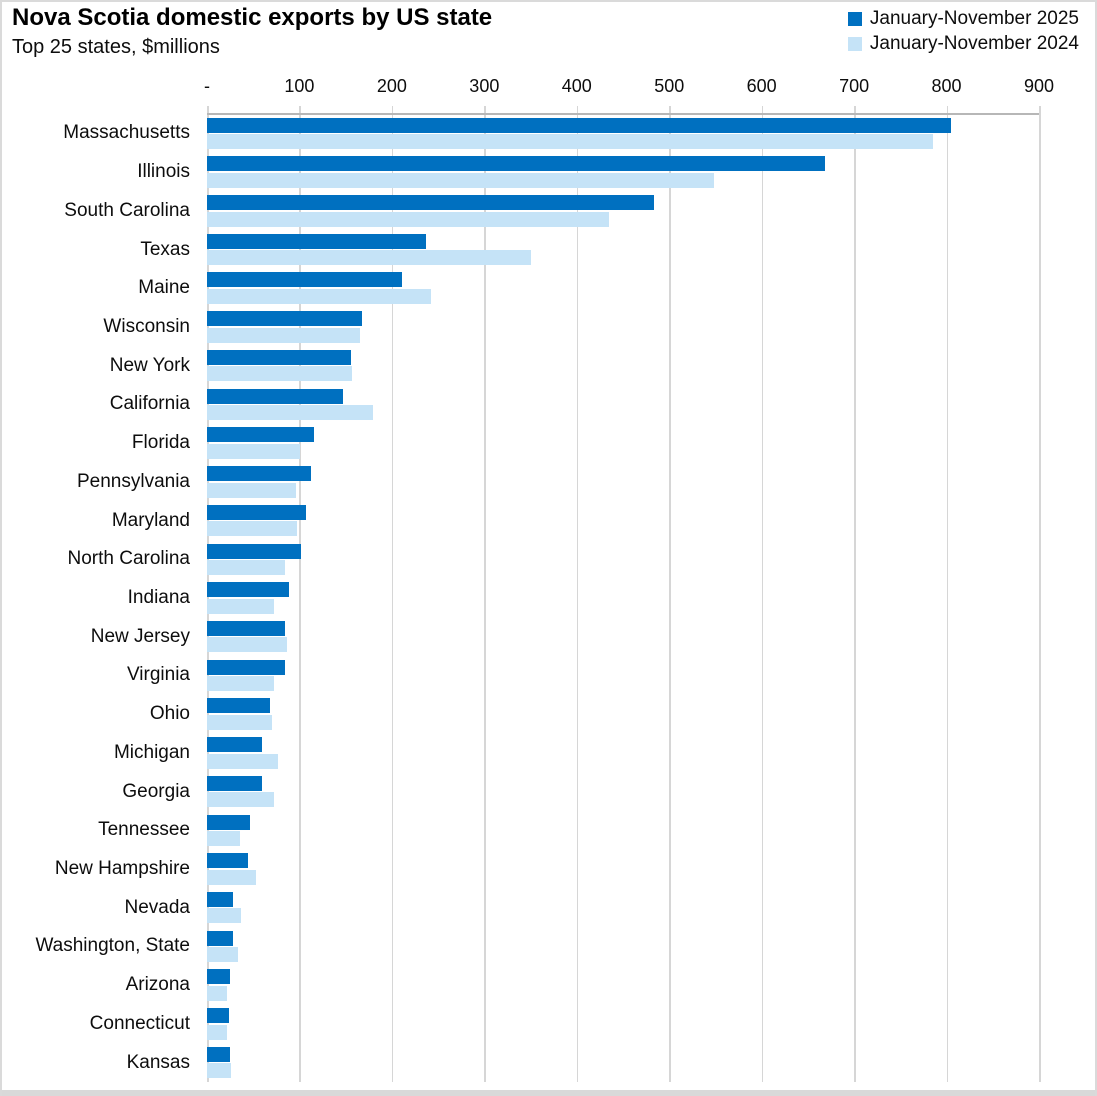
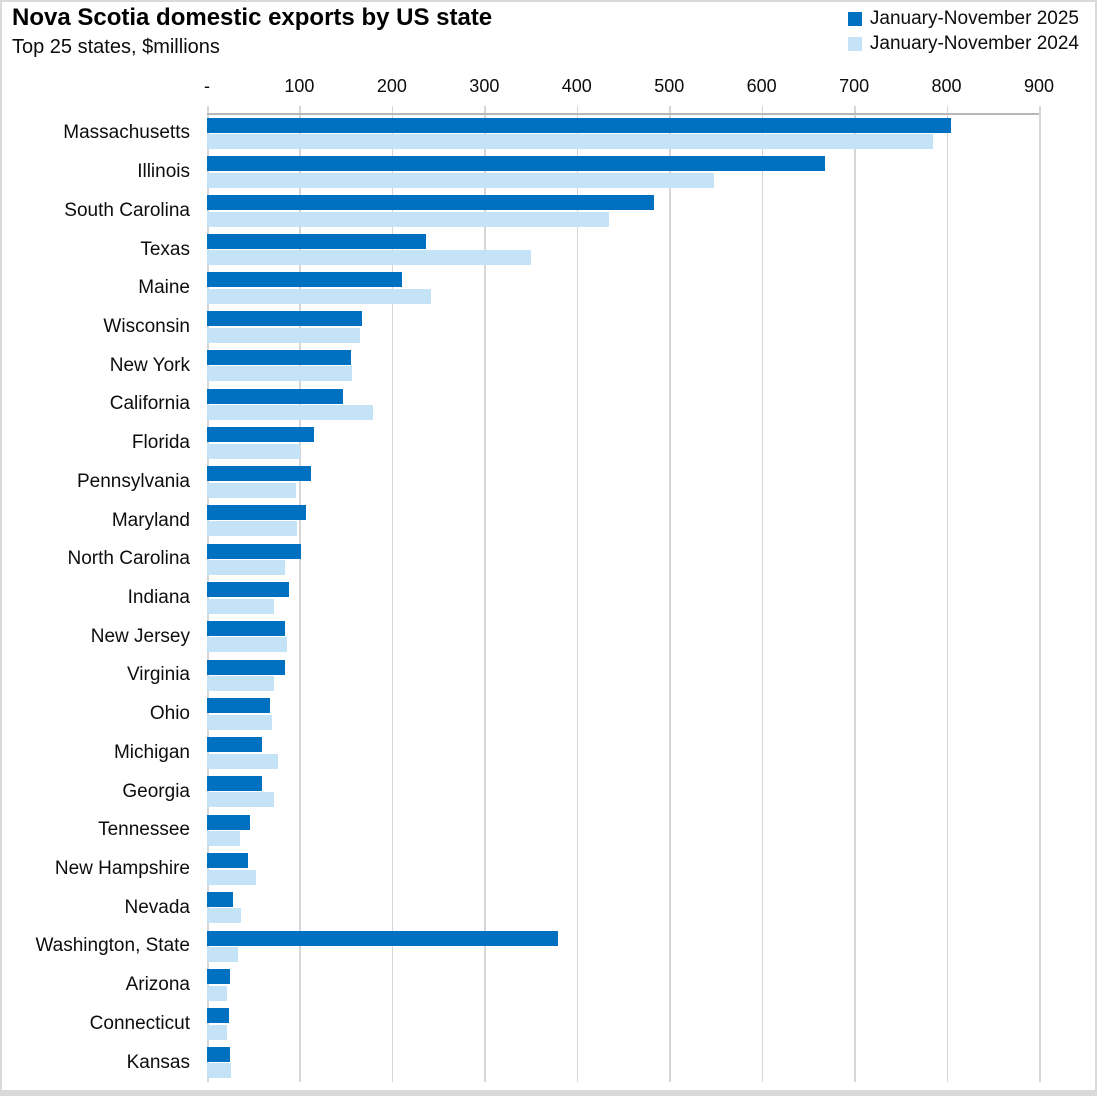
January-November 2025/Washington, State: 30 -> 380
